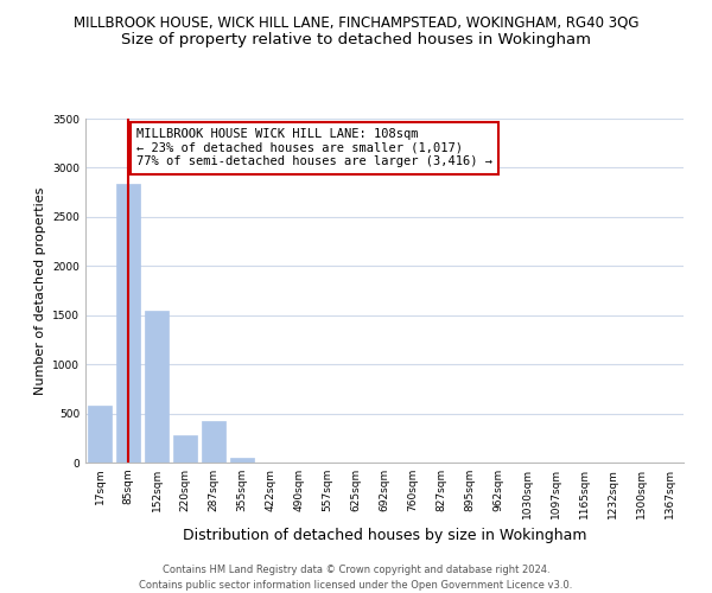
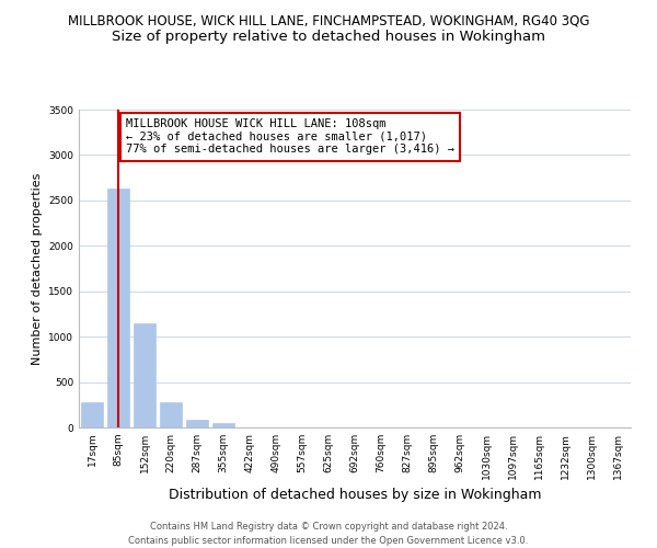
17sqm: 580 -> 280
85sqm: 2840 -> 2630
152sqm: 1540 -> 1150
287sqm: 420 -> 80
